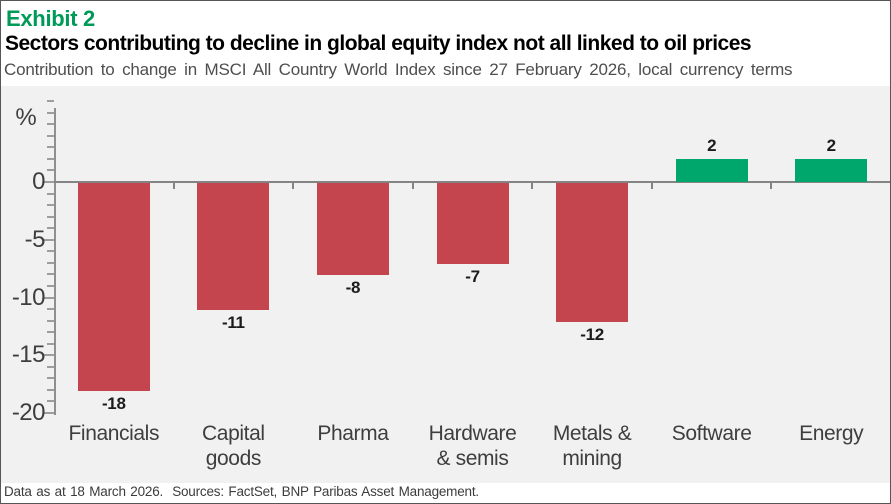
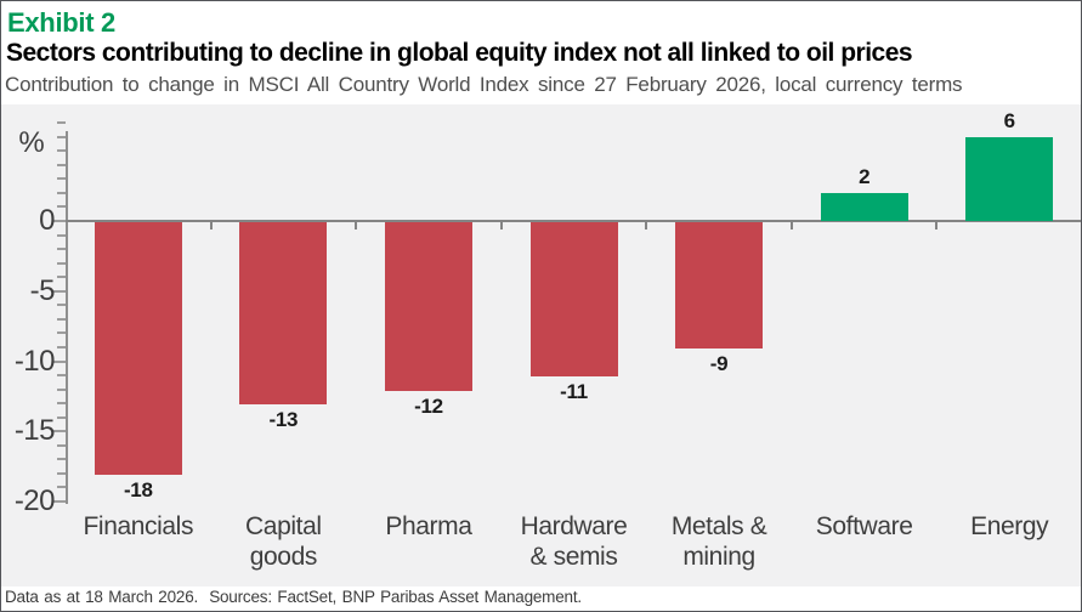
Capital goods: -11 -> -13
Pharma: -8 -> -12
Hardware & semis: -7 -> -11
Metals & mining: -12 -> -9
Energy: 2 -> 6
